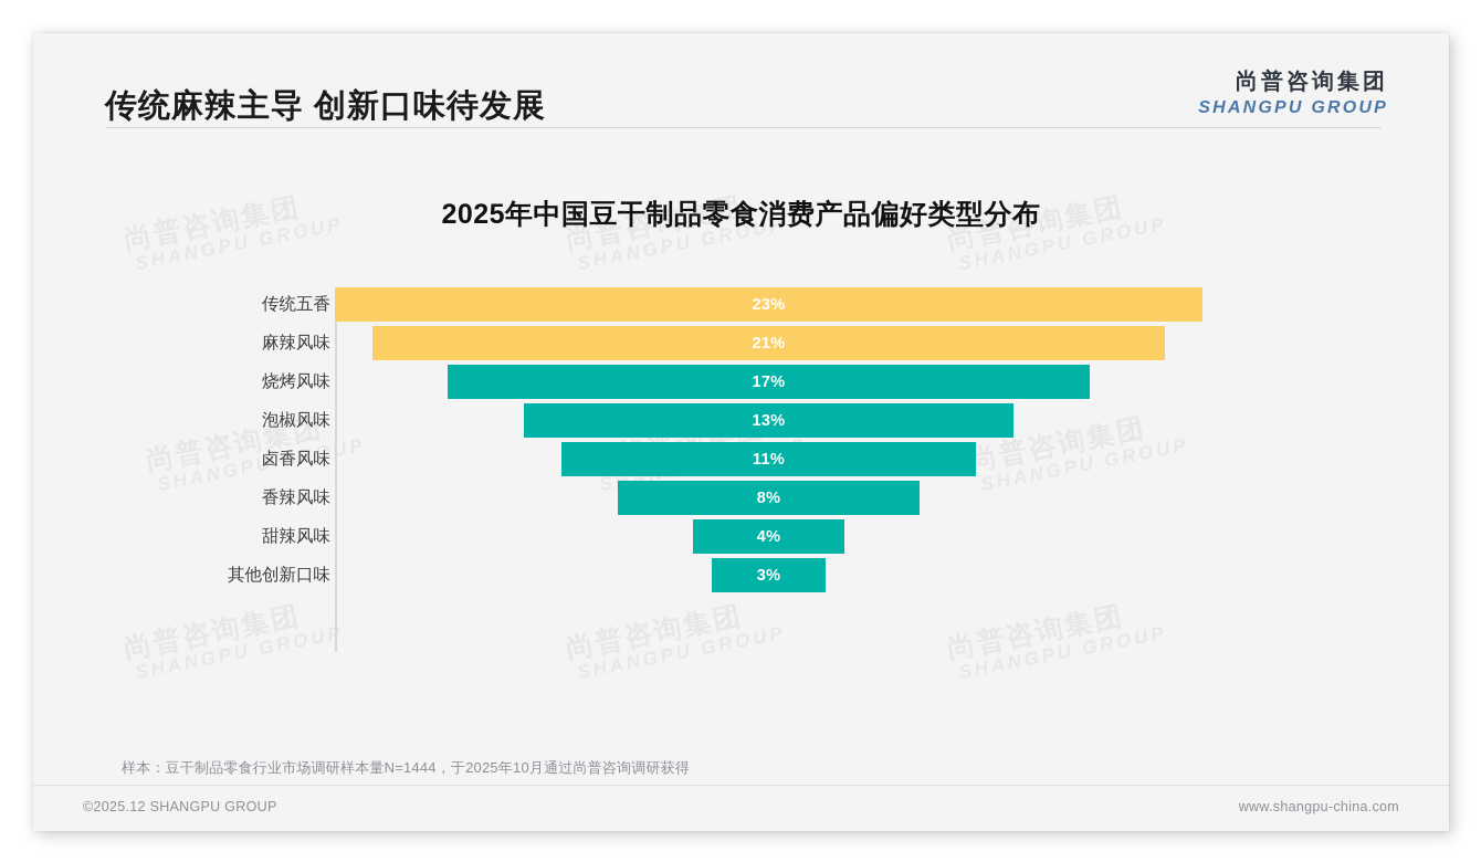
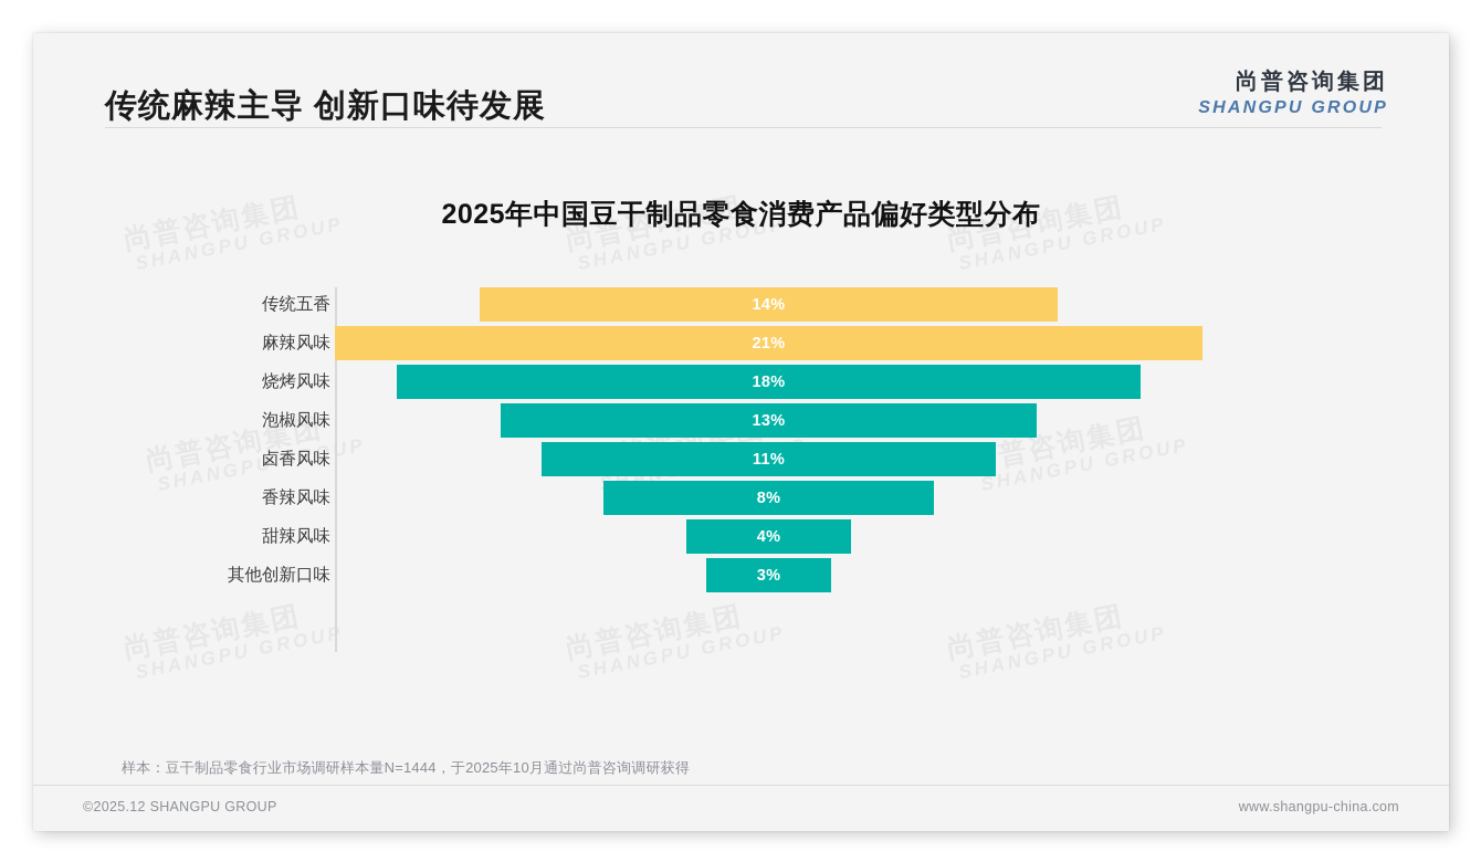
传统五香: 23% -> 14%
烧烤风味: 17% -> 18%
